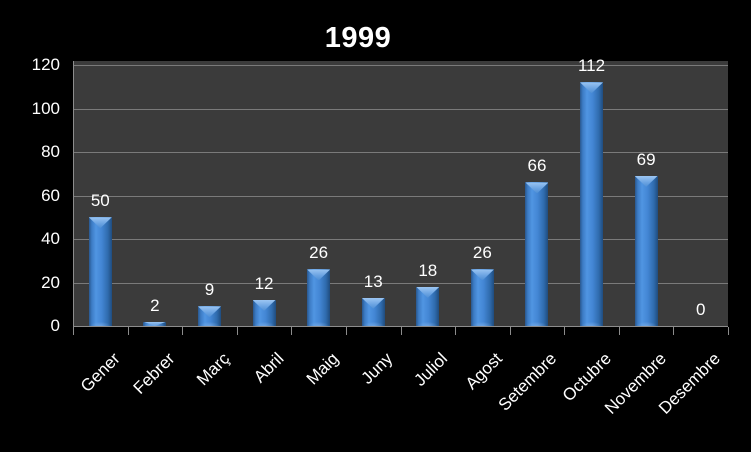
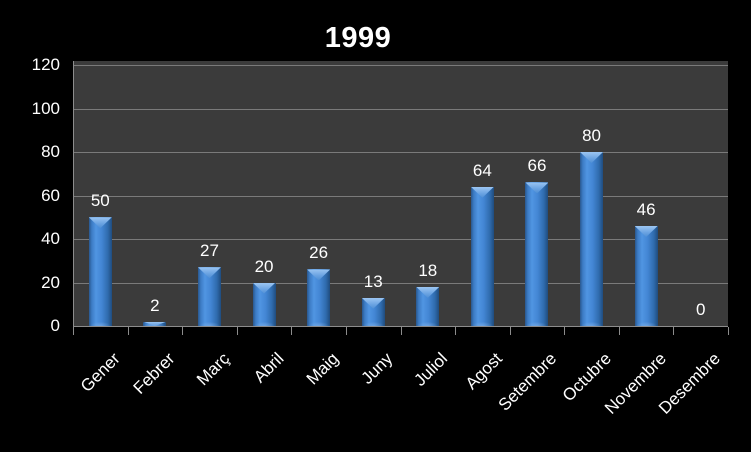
Març: 9 -> 27
Abril: 12 -> 20
Agost: 26 -> 64
Octubre: 112 -> 80
Novembre: 69 -> 46
